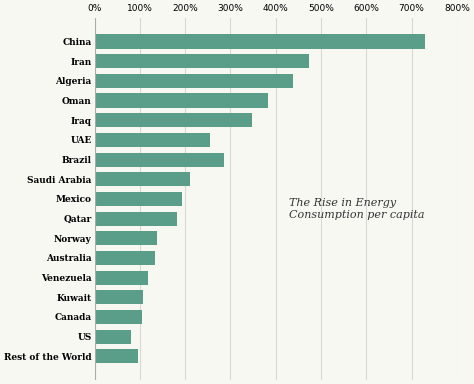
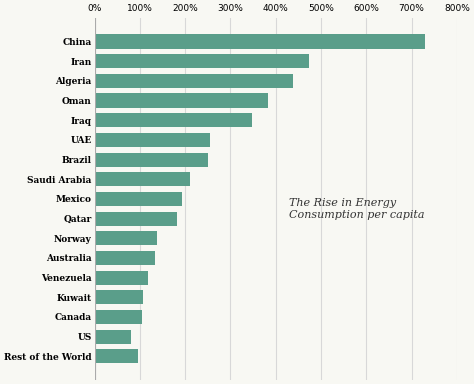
Brazil: 285% -> 250%
